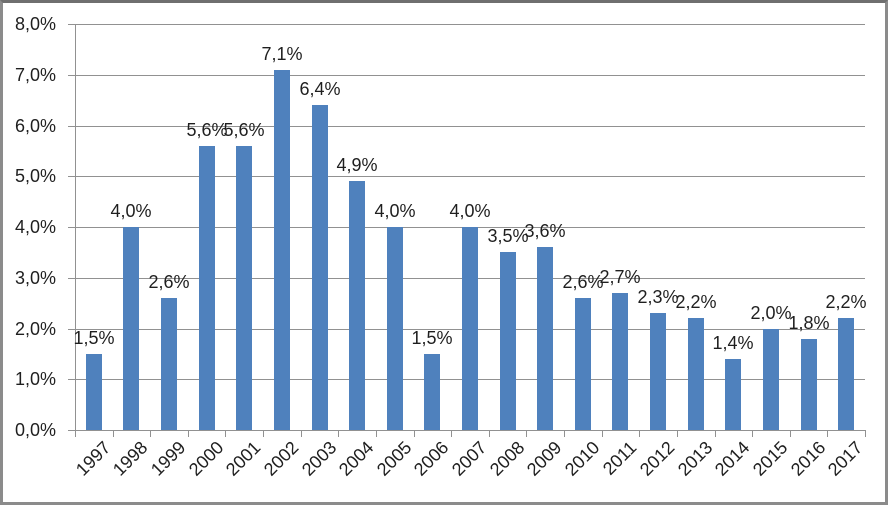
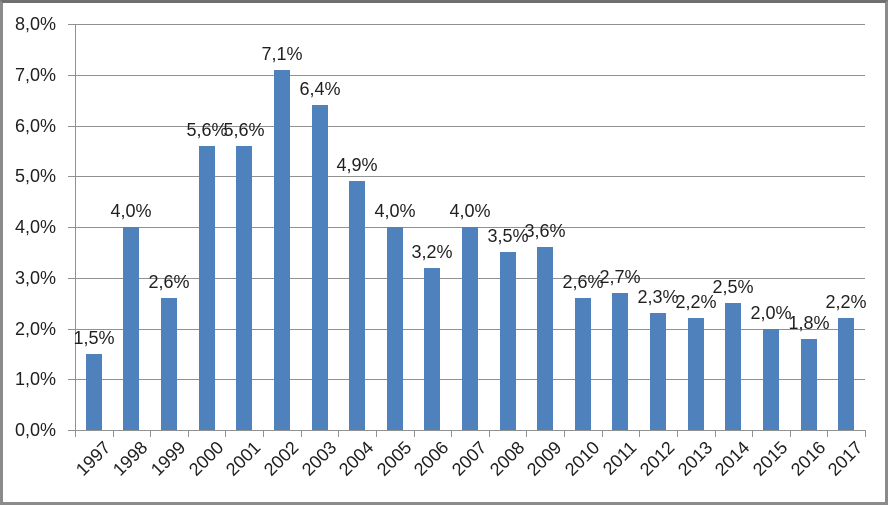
2006: 1,5% -> 3,2%
2014: 1,4% -> 2,5%
